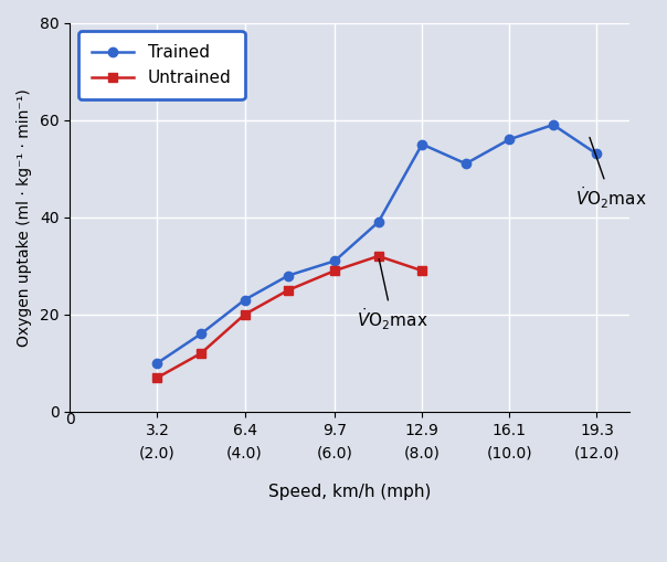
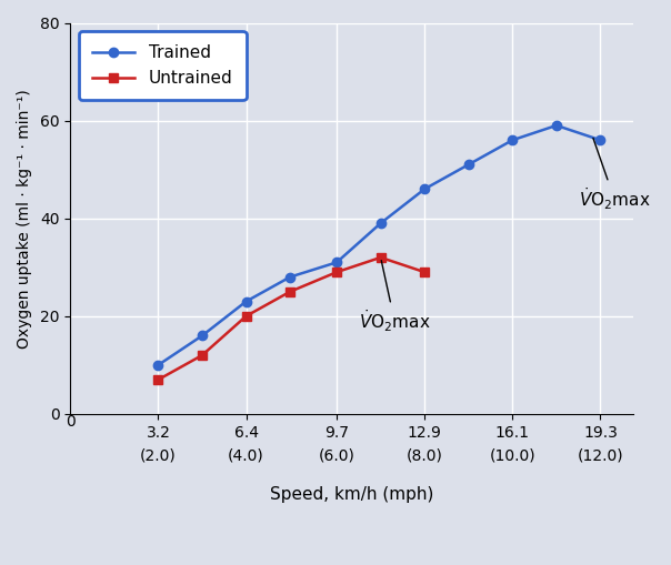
Trained/12.9: 55 -> 46
Trained/19.3: 53 -> 56
